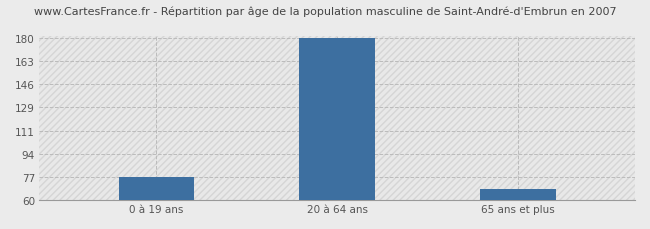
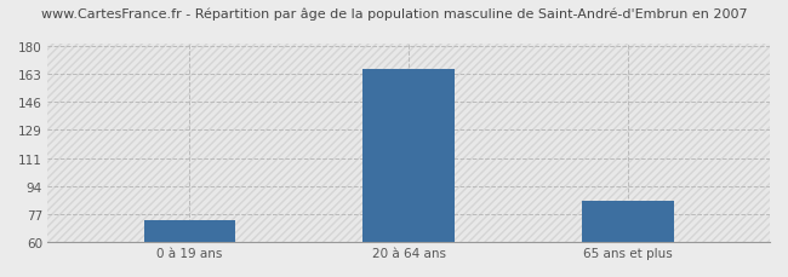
0 à 19 ans: 77 -> 73
20 à 64 ans: 180 -> 166
65 ans et plus: 68 -> 85
